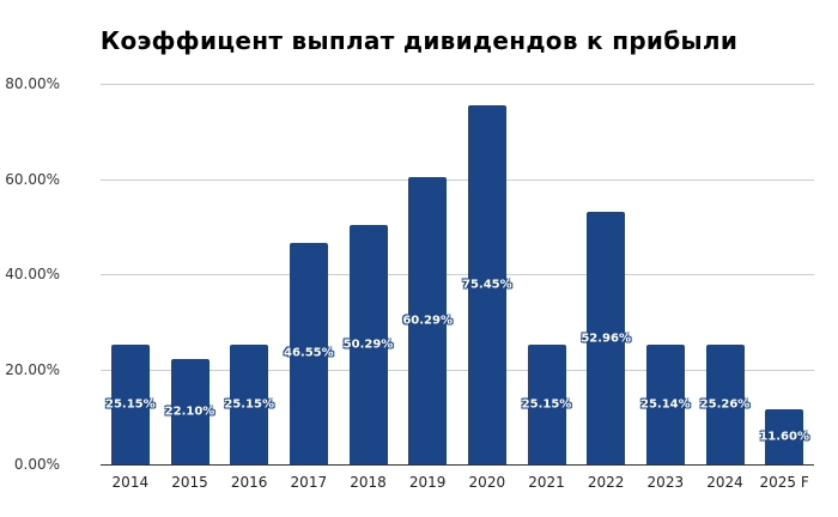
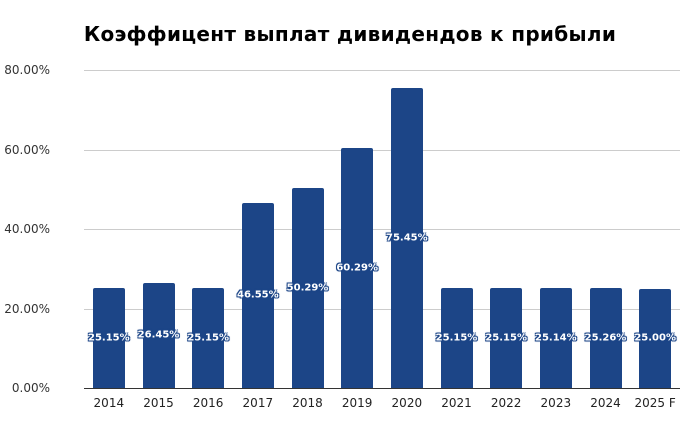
2015: 22.10% -> 26.45%
2022: 52.96% -> 25.15%
2025 F: 11.60% -> 25.00%
